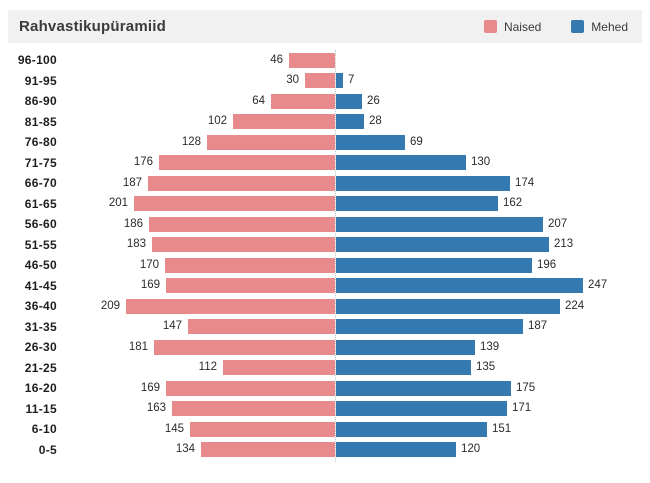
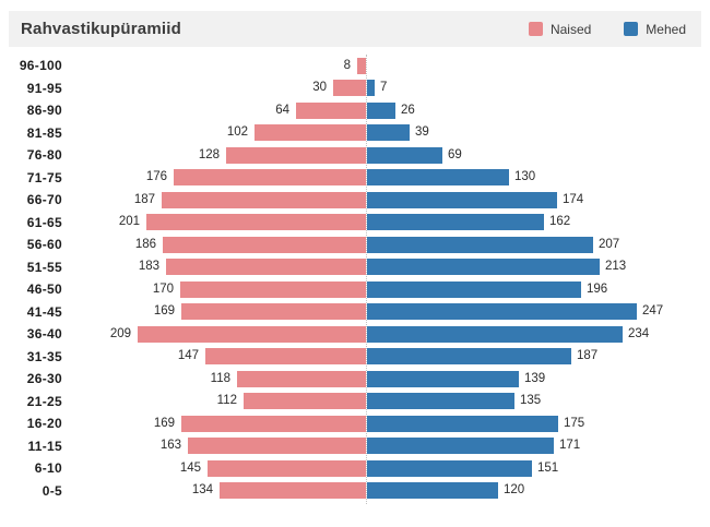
Naised/96-100: 46 -> 8
Mehed/81-85: 28 -> 39
Mehed/36-40: 224 -> 234
Naised/26-30: 181 -> 118
